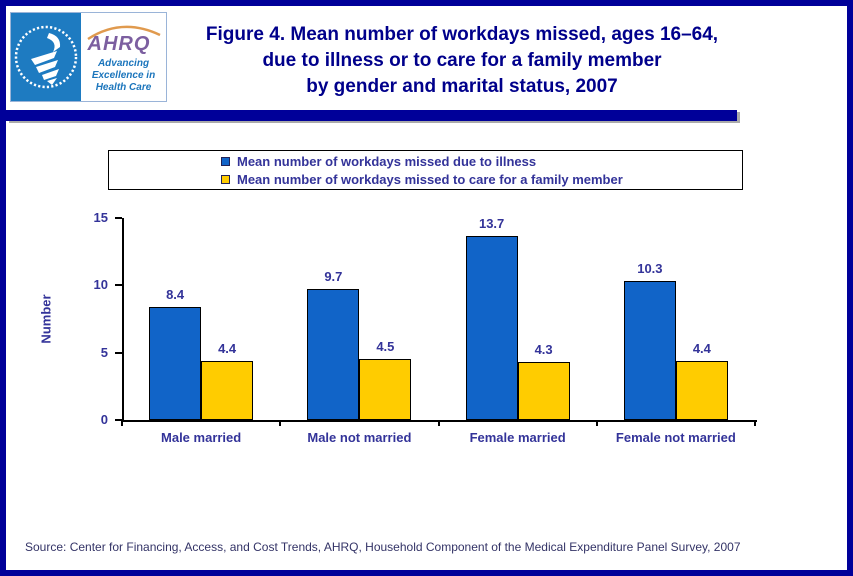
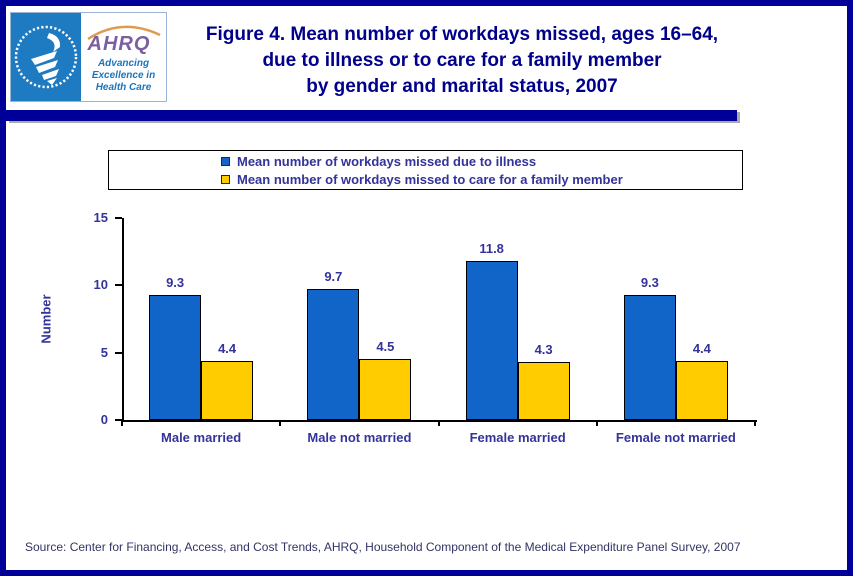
Mean number of workdays missed due to illness/Male married: 8.4 -> 9.3
Mean number of workdays missed due to illness/Female married: 13.7 -> 11.8
Mean number of workdays missed due to illness/Female not married: 10.3 -> 9.3
